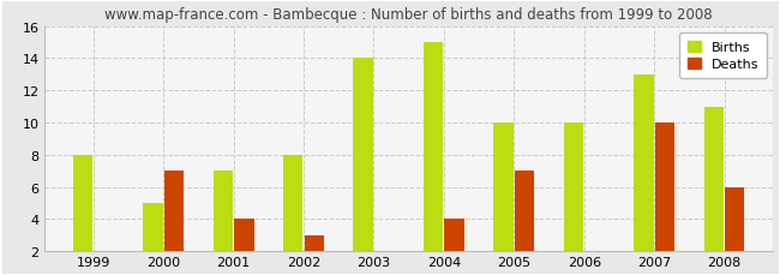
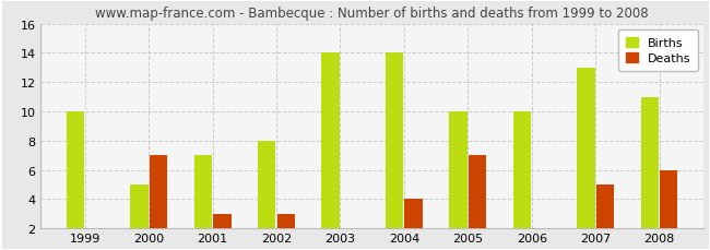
Births/1999: 8 -> 10
Deaths/2001: 4 -> 3
Births/2004: 15 -> 14
Deaths/2007: 10 -> 5
